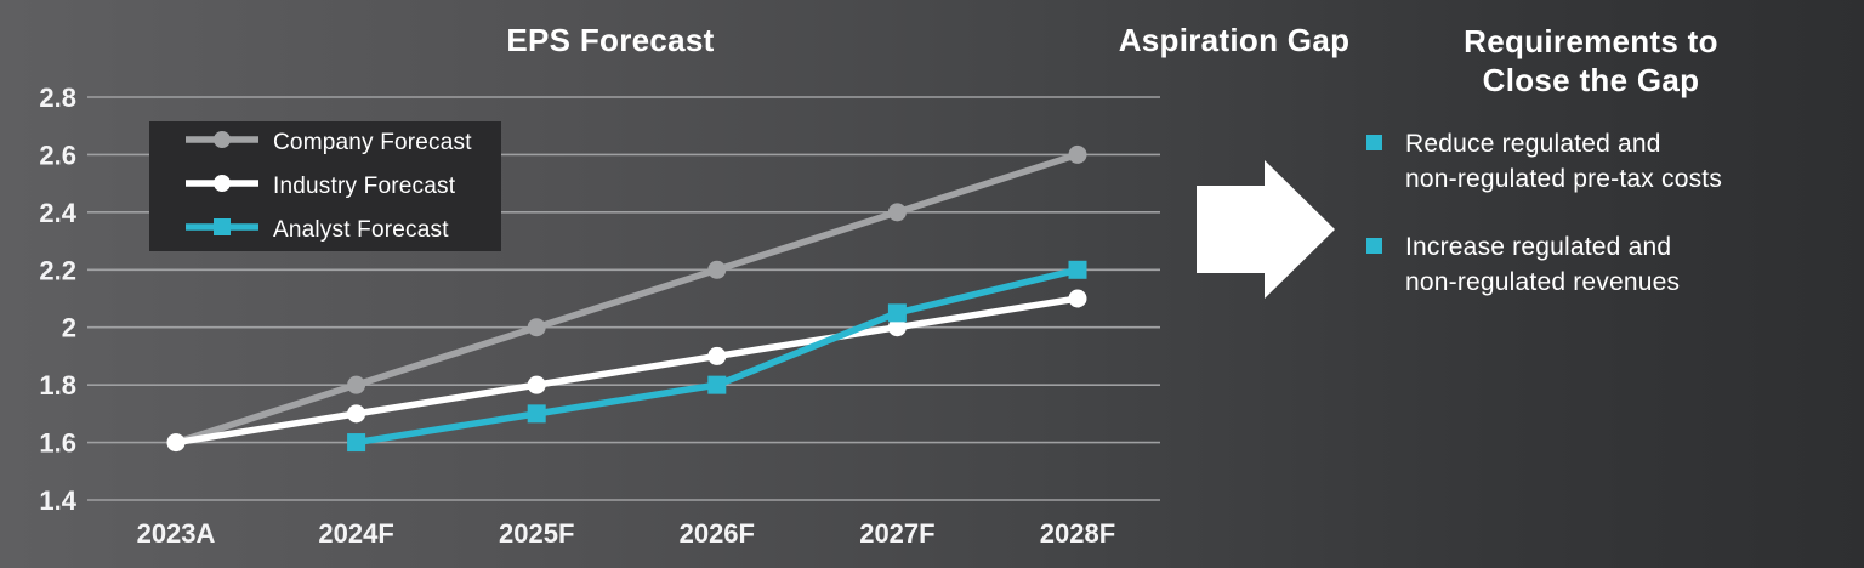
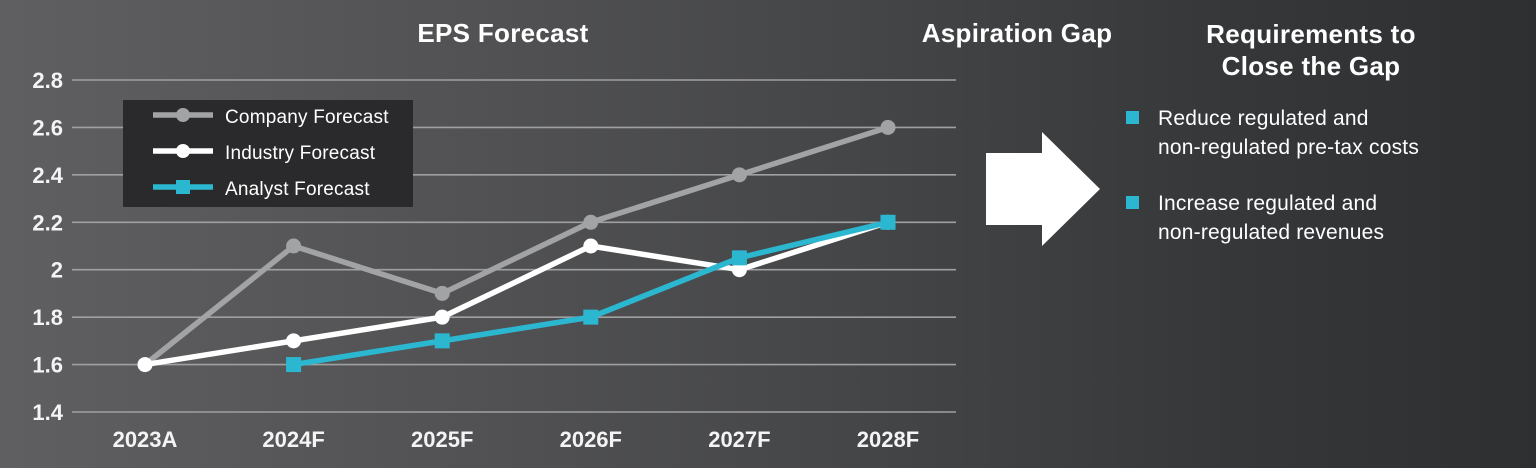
Company Forecast/2024F: 1.8 -> 2.1
Company Forecast/2025F: 2.0 -> 1.9
Industry Forecast/2026F: 1.9 -> 2.1
Industry Forecast/2028F: 2.1 -> 2.2
